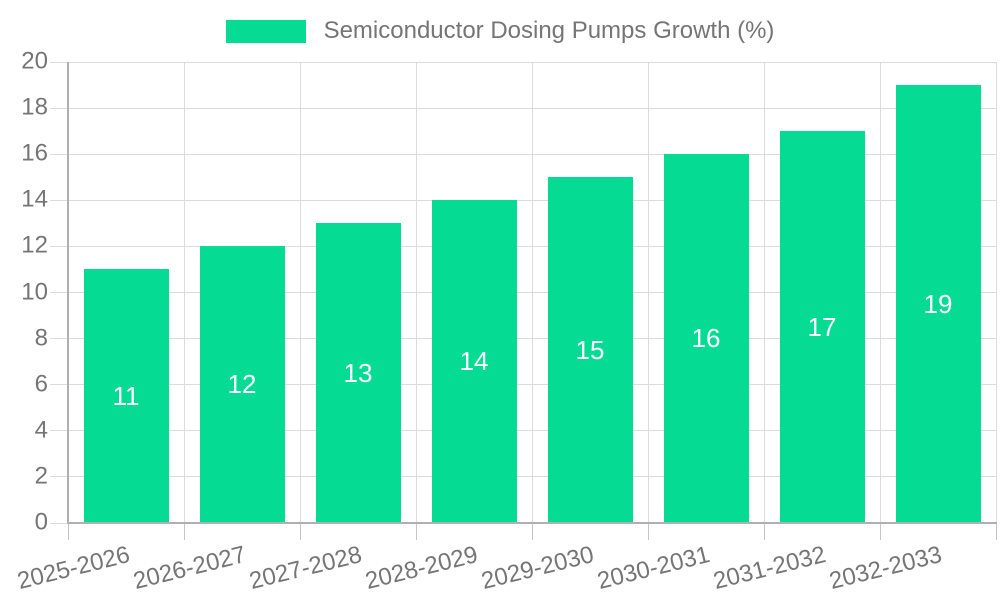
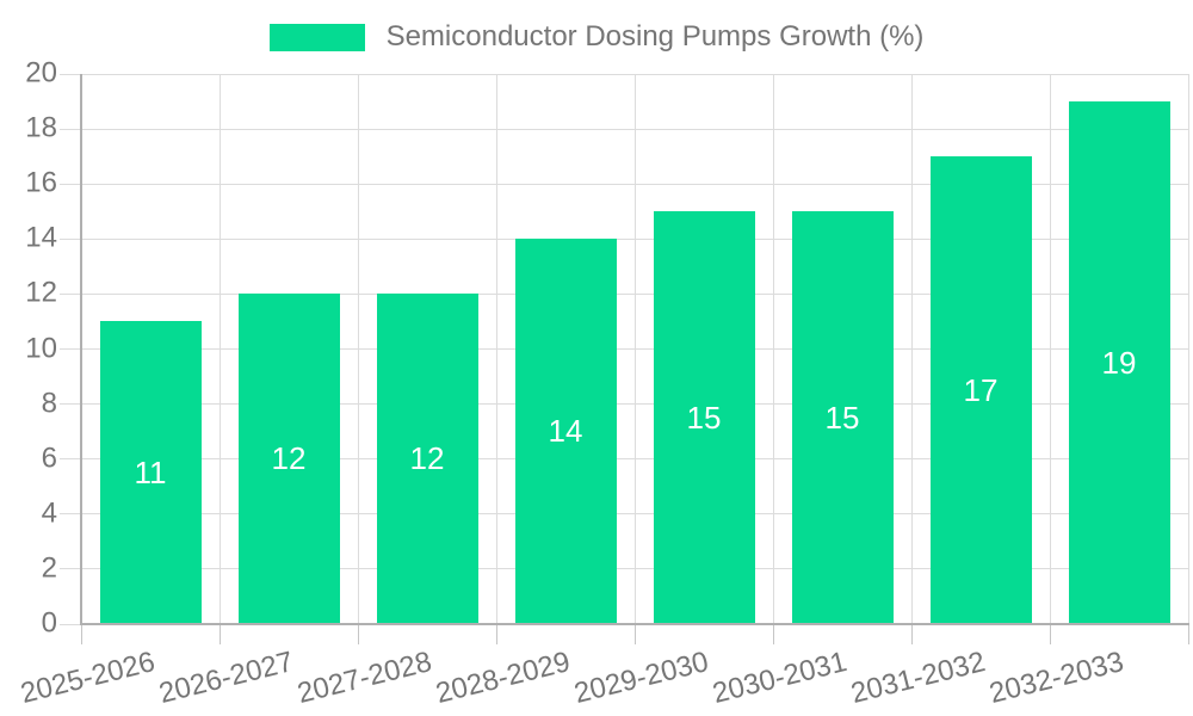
2027-2028: 13 -> 12
2030-2031: 16 -> 15
